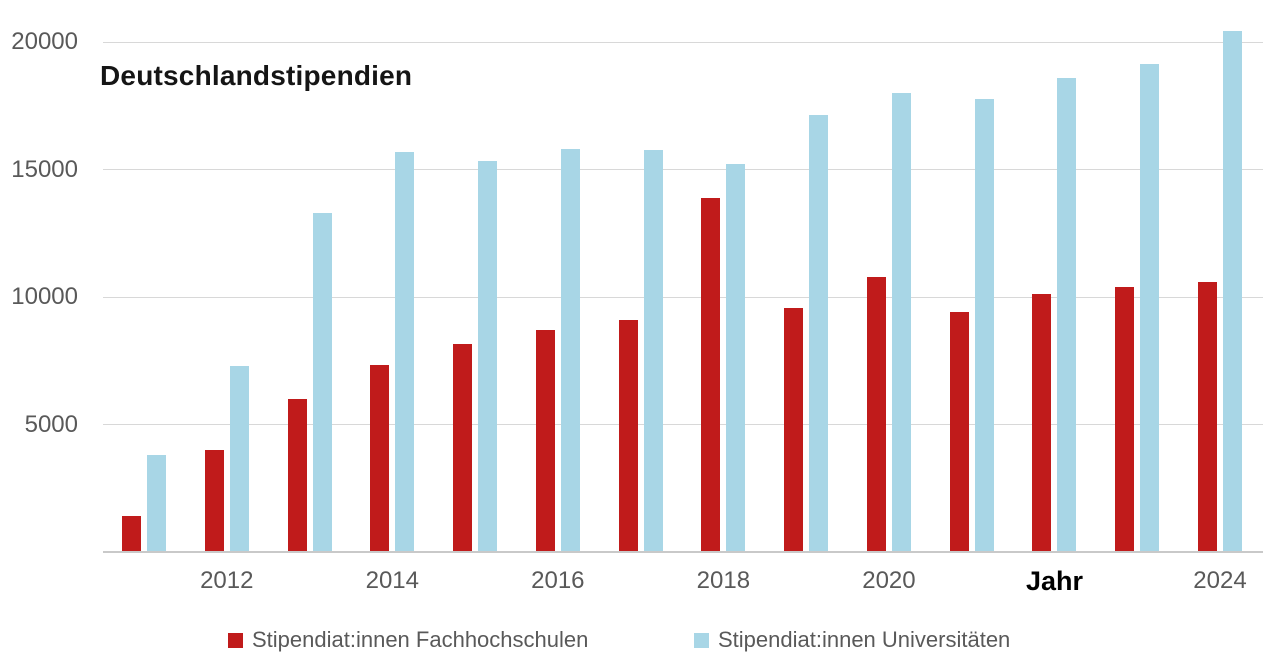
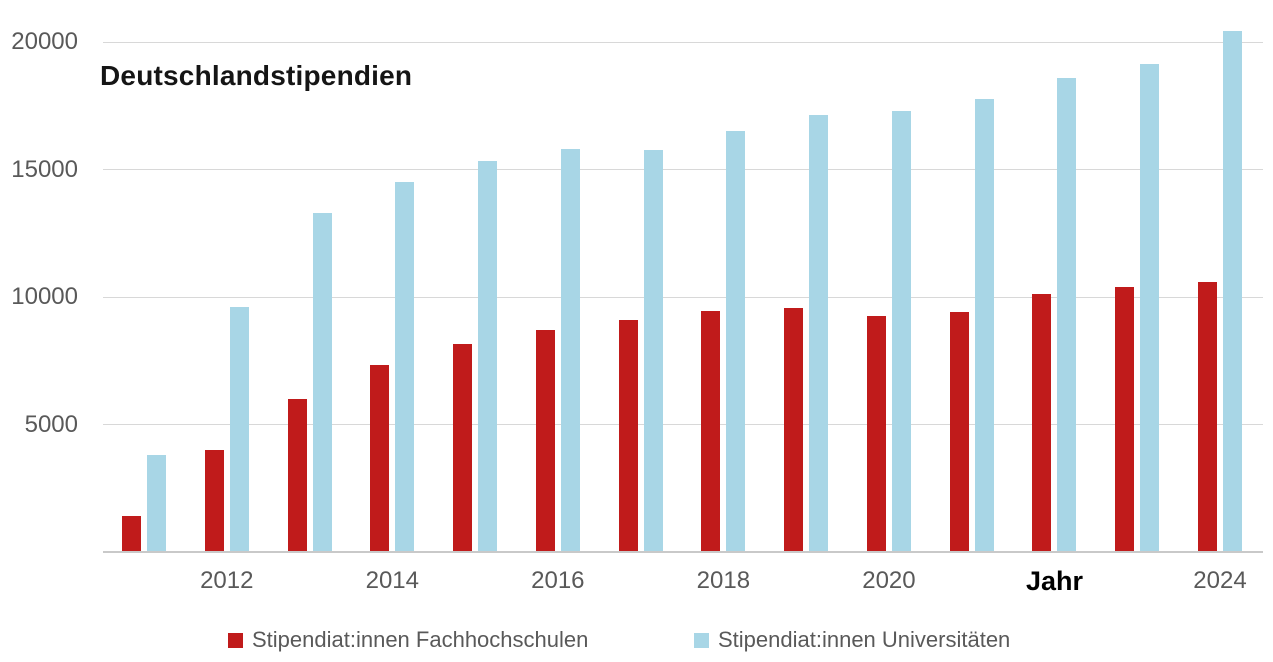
Stipendiat:innen Universitäten/2012: 7300 -> 9600
Stipendiat:innen Universitäten/2014: 15700 -> 14500
Stipendiat:innen Fachhochschulen/2018: 13900 -> 9400
Stipendiat:innen Universitäten/2018: 15200 -> 16500
Stipendiat:innen Fachhochschulen/2020: 10800 -> 9200
Stipendiat:innen Universitäten/2020: 18000 -> 17300
